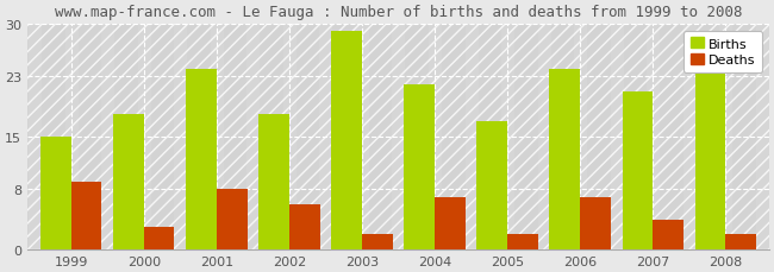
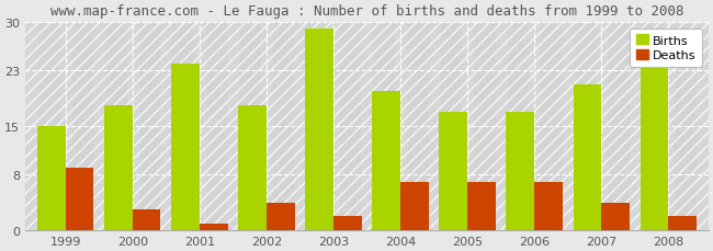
Deaths/2001: 8 -> 1
Deaths/2002: 6 -> 4
Births/2004: 22 -> 20
Deaths/2005: 2 -> 7
Births/2006: 24 -> 17
